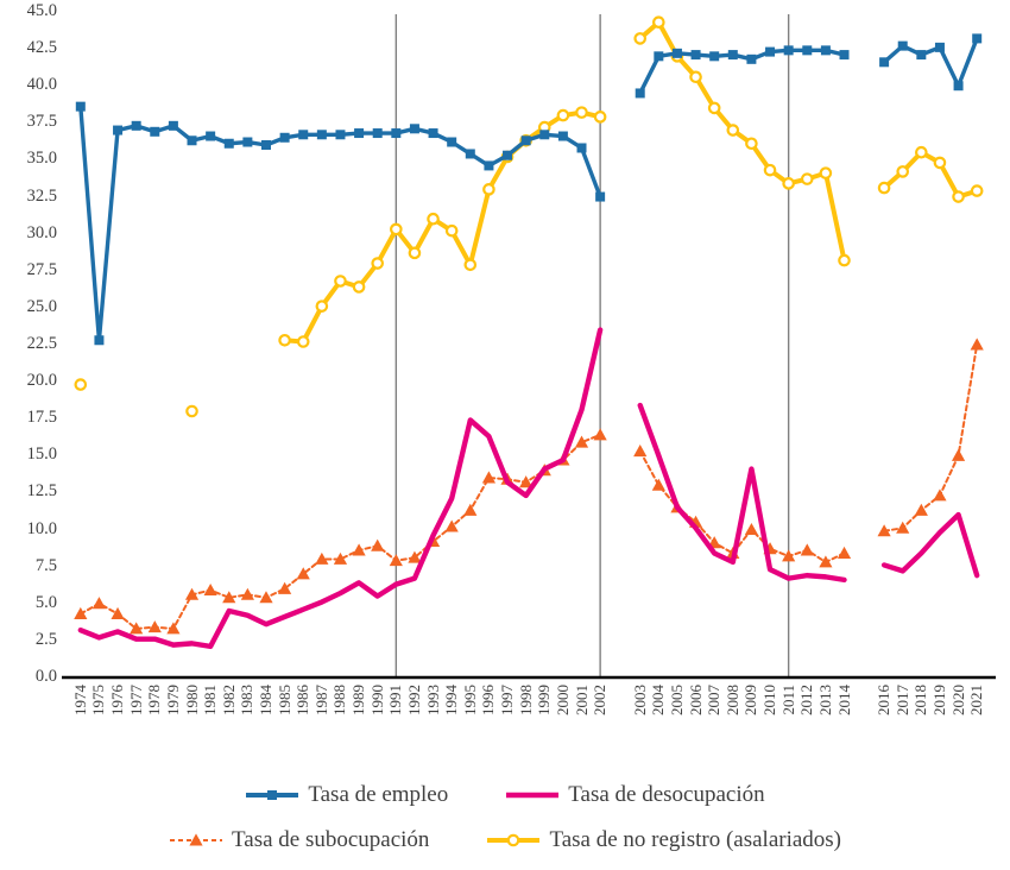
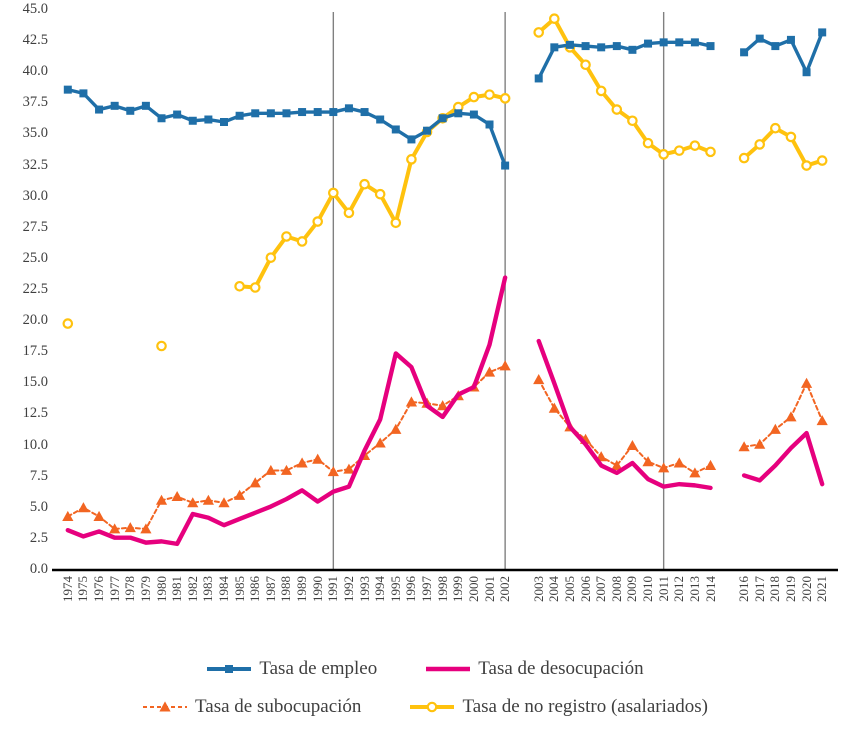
Tasa de empleo/1975: 22.8 -> 38.3
Tasa de desocupación/2009: 14.1 -> 8.6
Tasa de no registro (asalariados)/2014: 28.2 -> 33.6
Tasa de subocupación/2021: 22.5 -> 12.0
